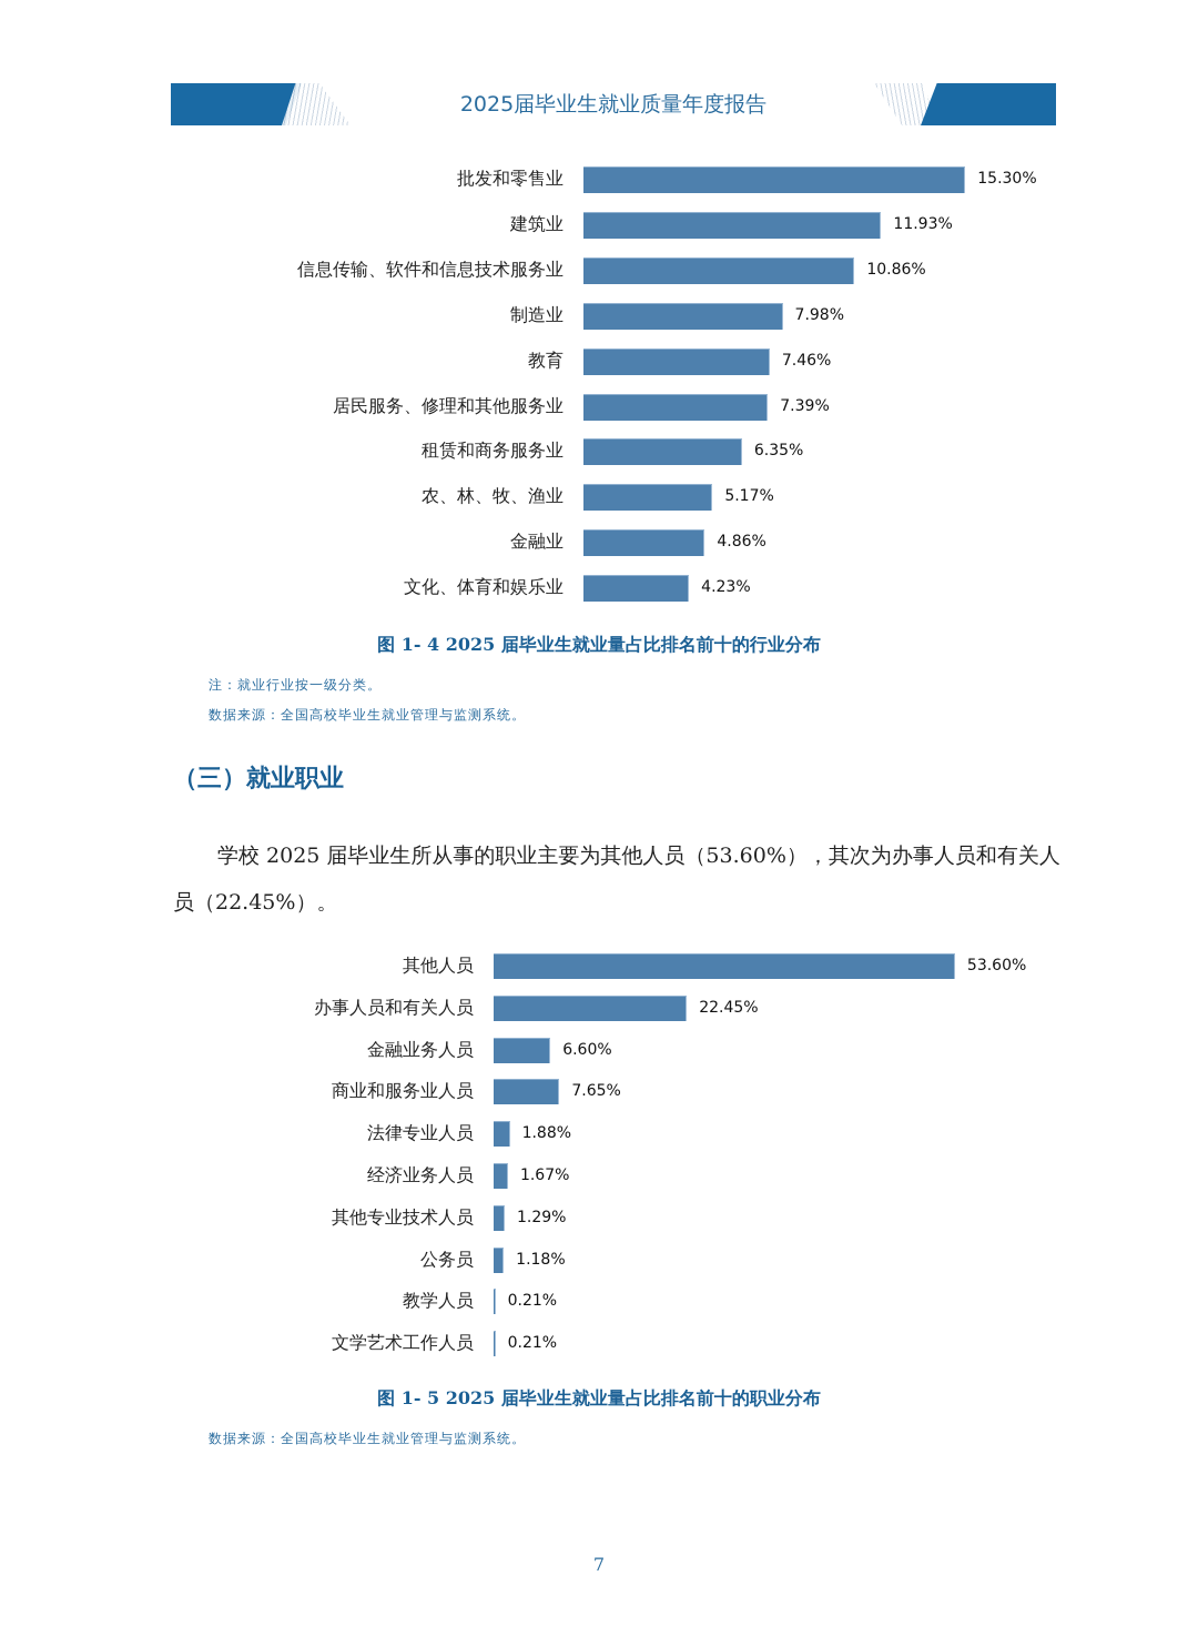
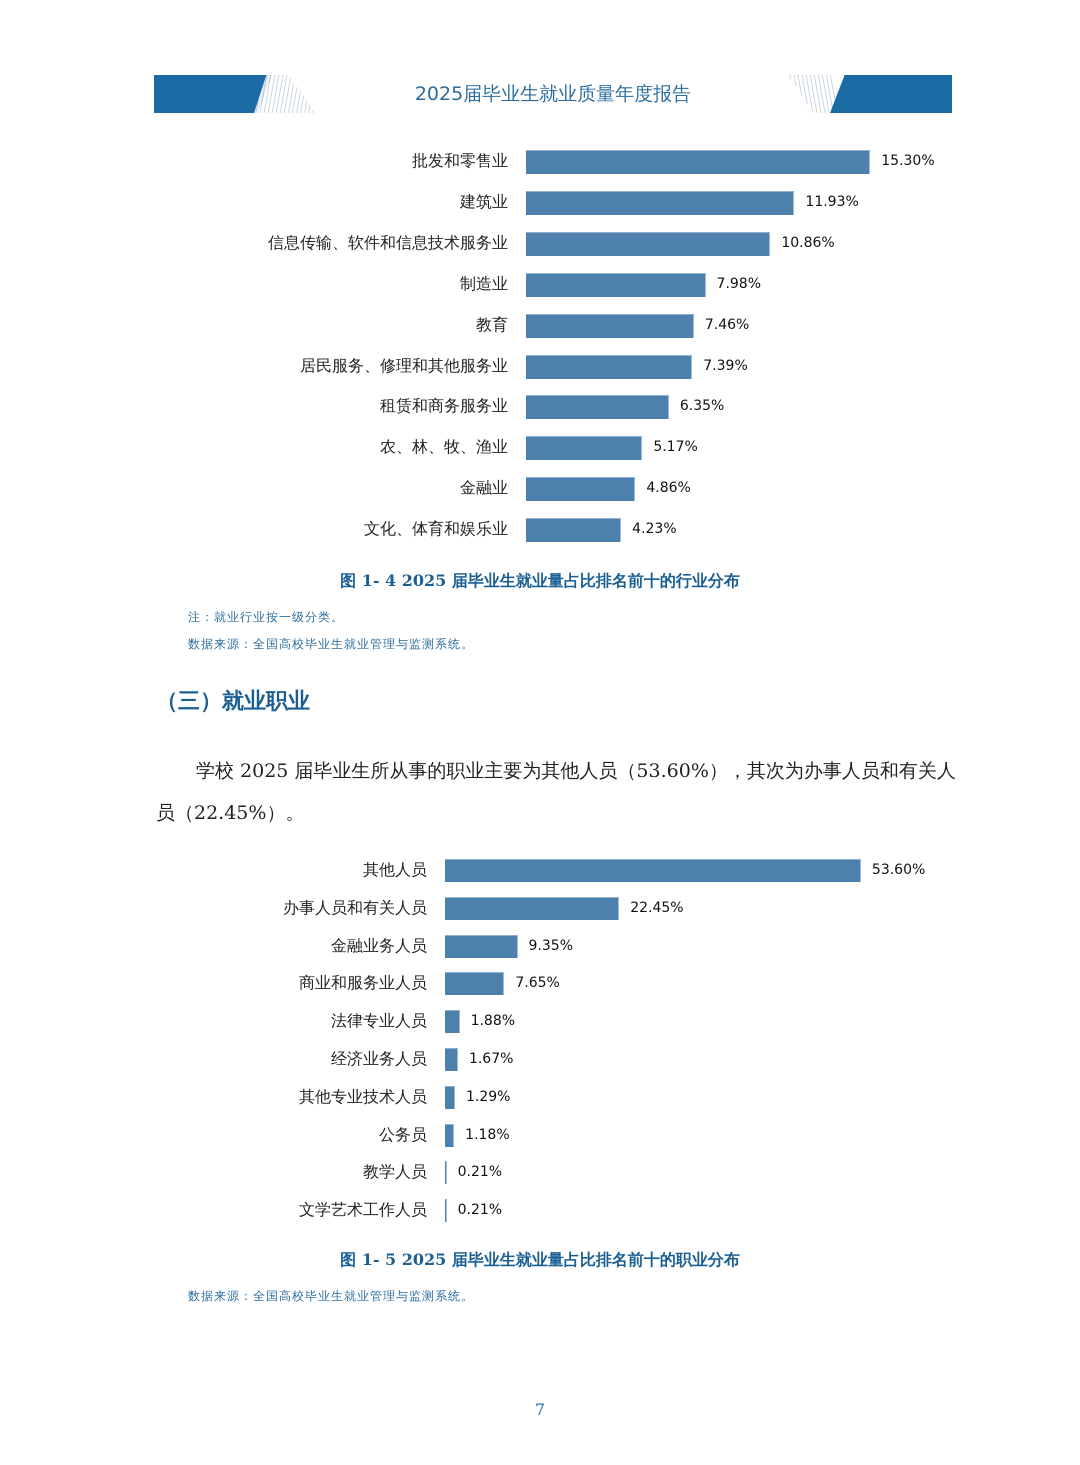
图 1- 5 2025 届毕业生就业量占比排名前十的职业分布/金融业务人员: 6.60% -> 9.35%
